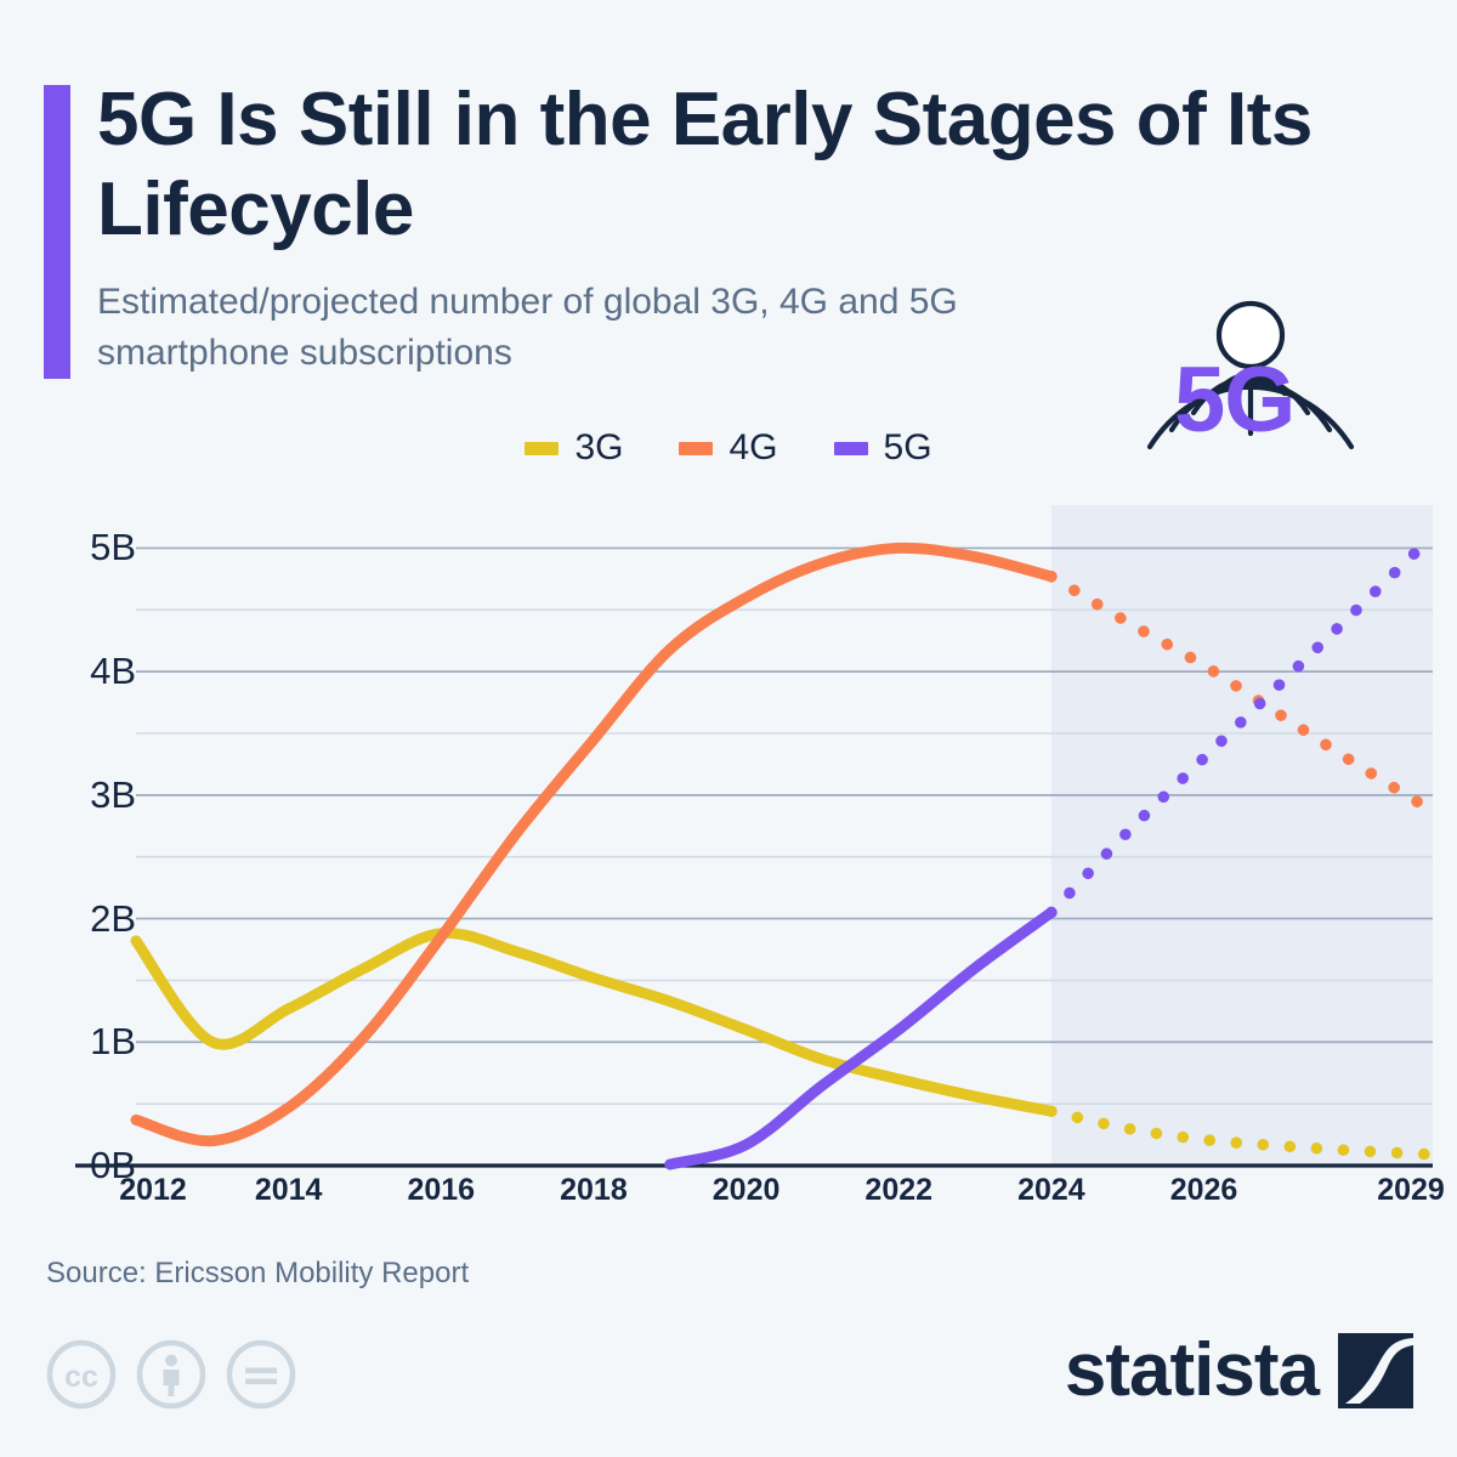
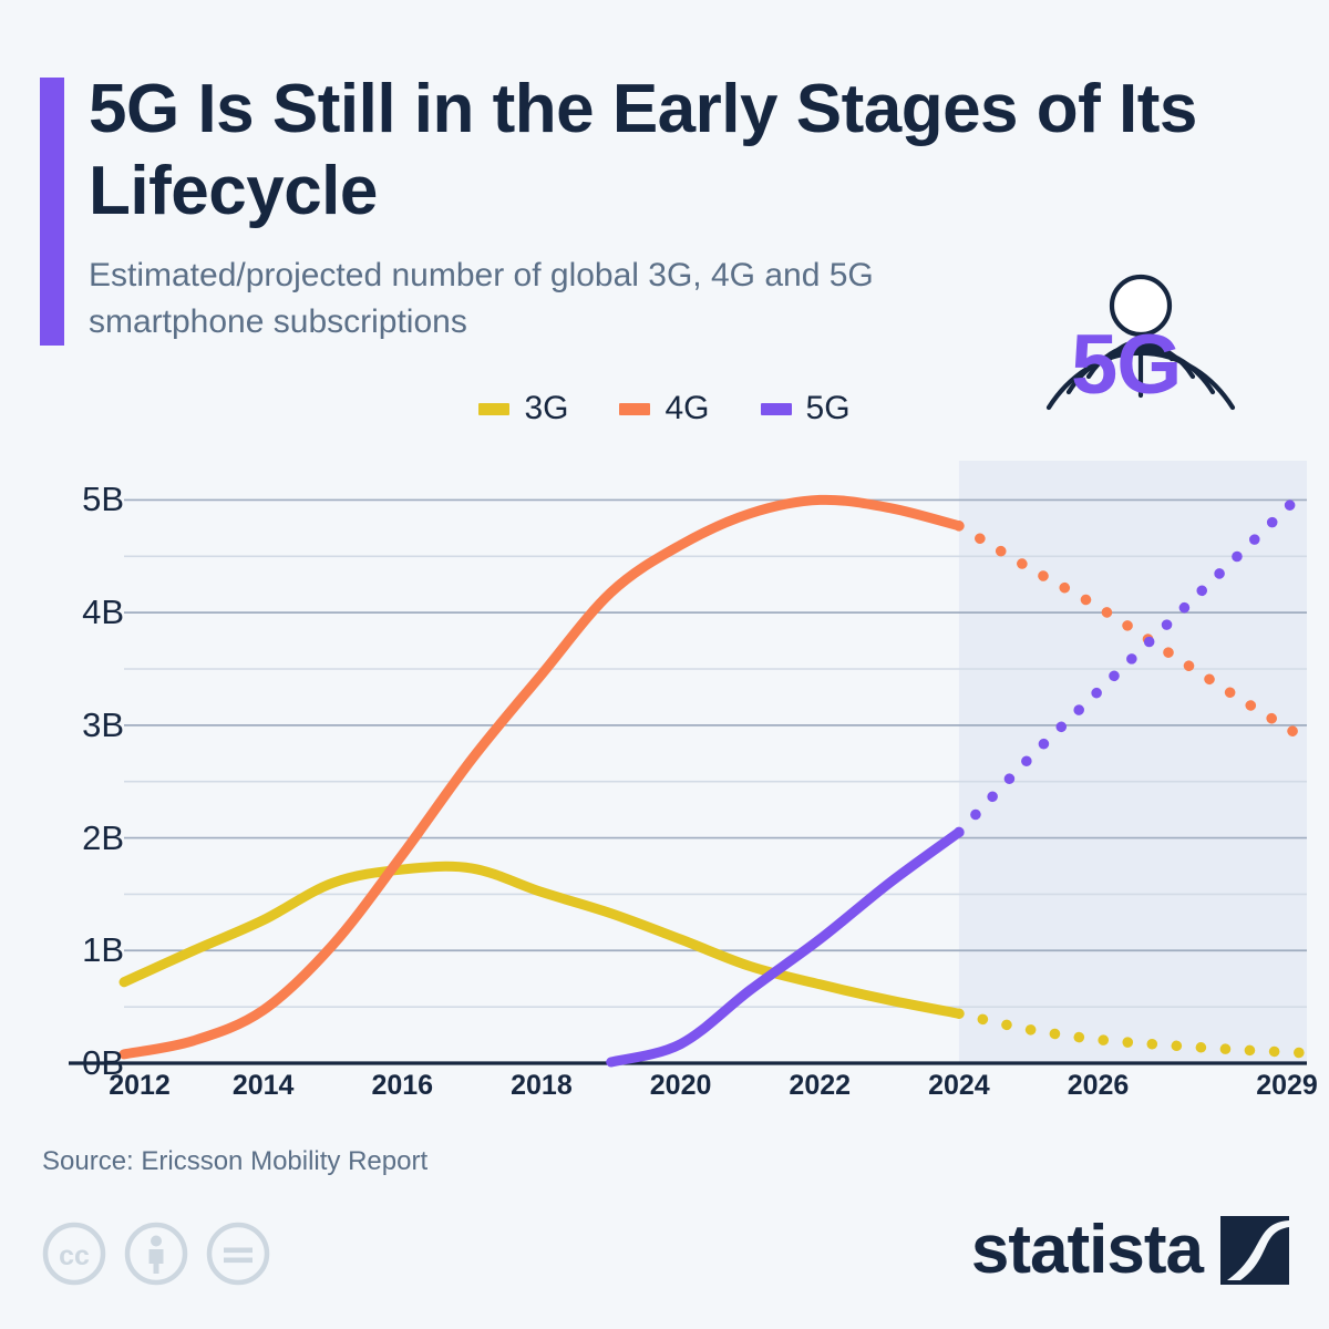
3G/2012: 1.82B -> 0.72B
4G/2012: 0.37B -> 0.08B
3G/2016: 1.88B -> 1.72B
